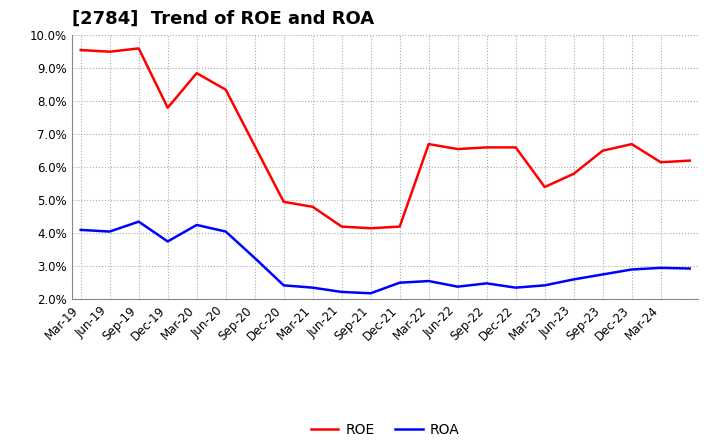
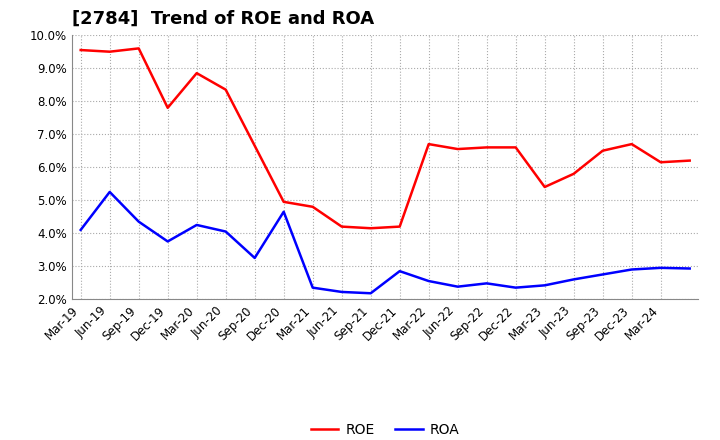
ROA/Jun-19: 4.05% -> 5.25%
ROA/Dec-20: 2.42% -> 4.65%
ROA/Dec-21: 2.50% -> 2.85%
